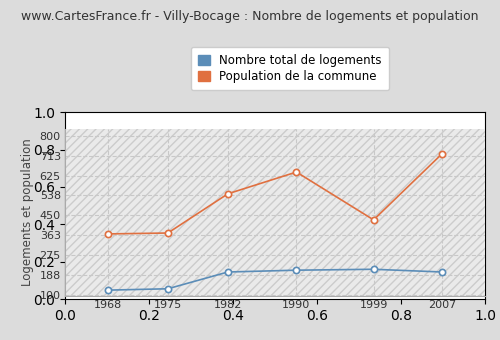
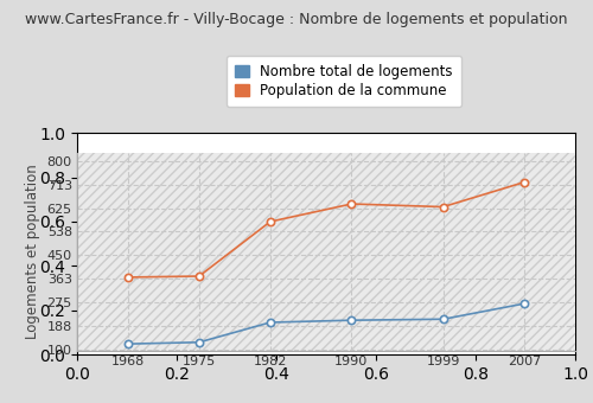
Population de la commune/1982: 545 -> 575
Population de la commune/1999: 430 -> 630
Nombre total de logements/2007: 200 -> 270
